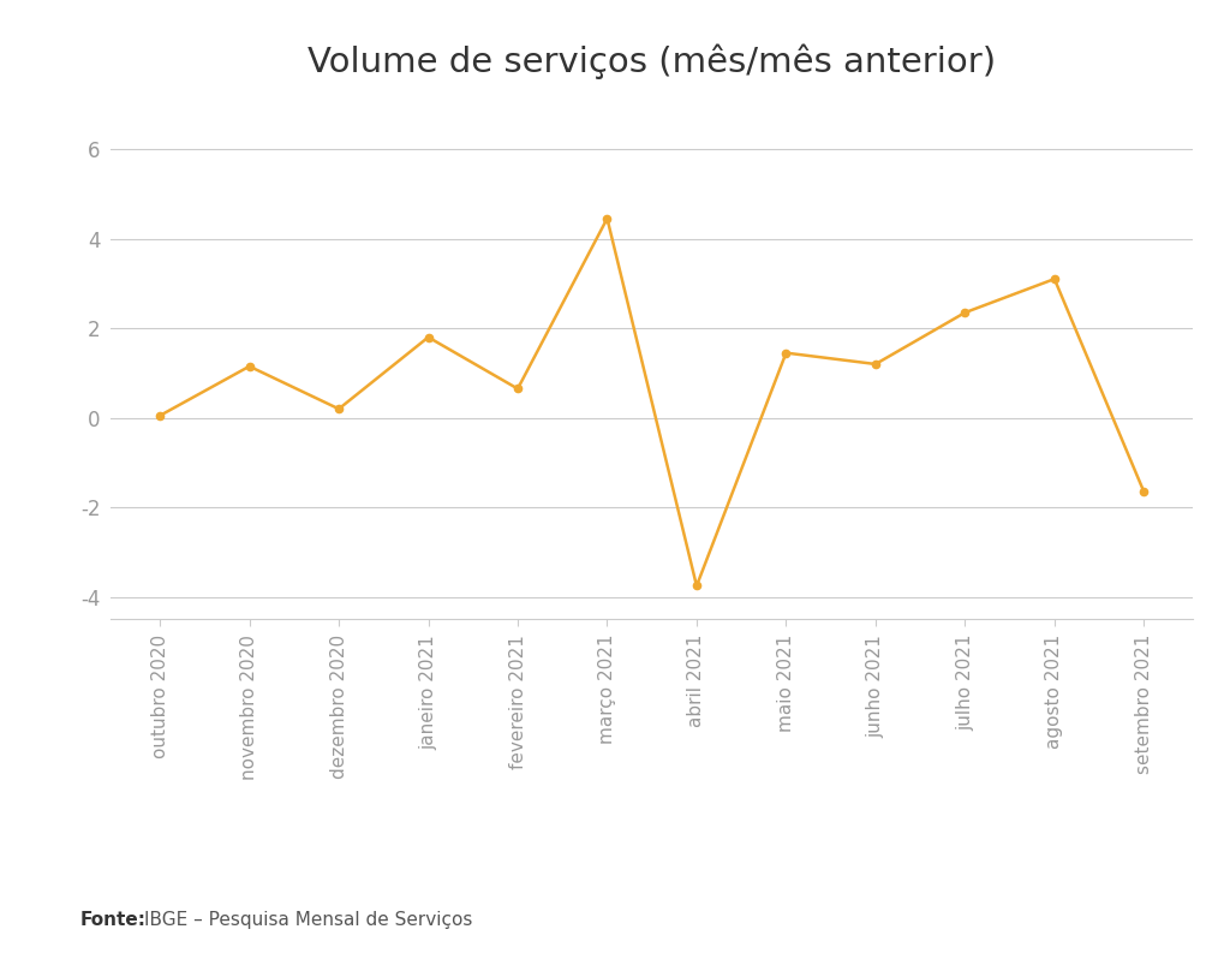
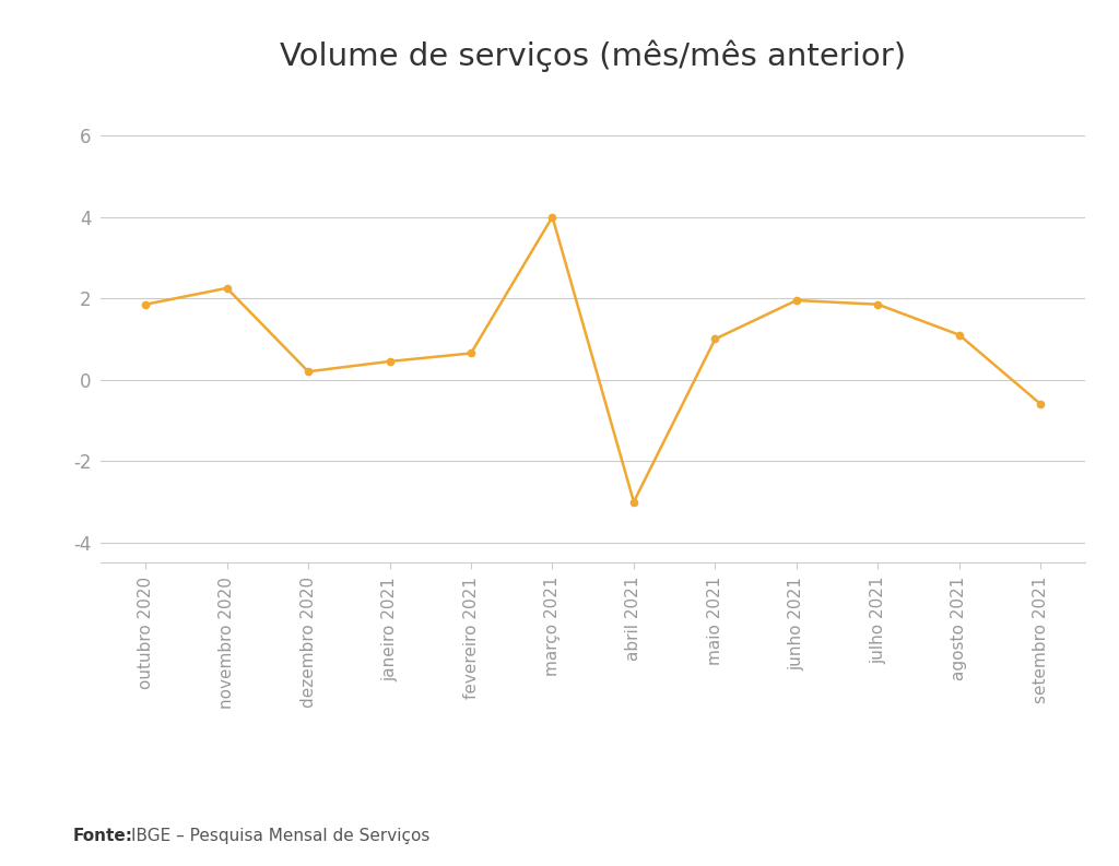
outubro 2020: 0.05 -> 1.85
novembro 2020: 1.15 -> 2.25
janeiro 2021: 1.80 -> 0.45
março 2021: 4.45 -> 4.00
abril 2021: -3.75 -> -3.00
maio 2021: 1.45 -> 1.00
junho 2021: 1.20 -> 1.95
julho 2021: 2.35 -> 1.85
agosto 2021: 3.10 -> 1.10
setembro 2021: -1.65 -> -0.60
